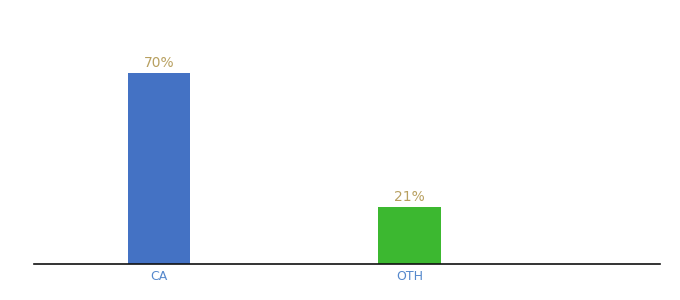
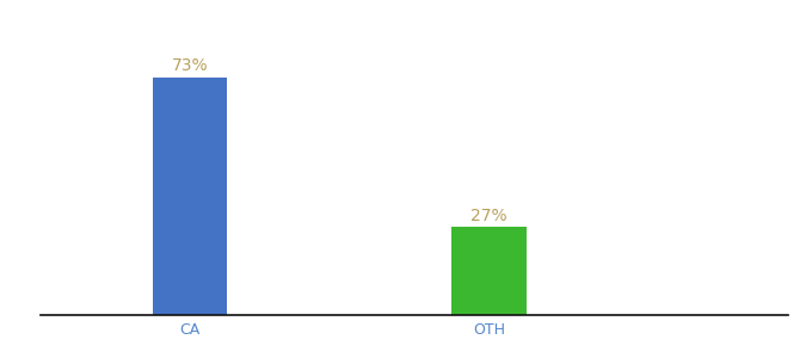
CA: 70% -> 73%
OTH: 21% -> 27%
